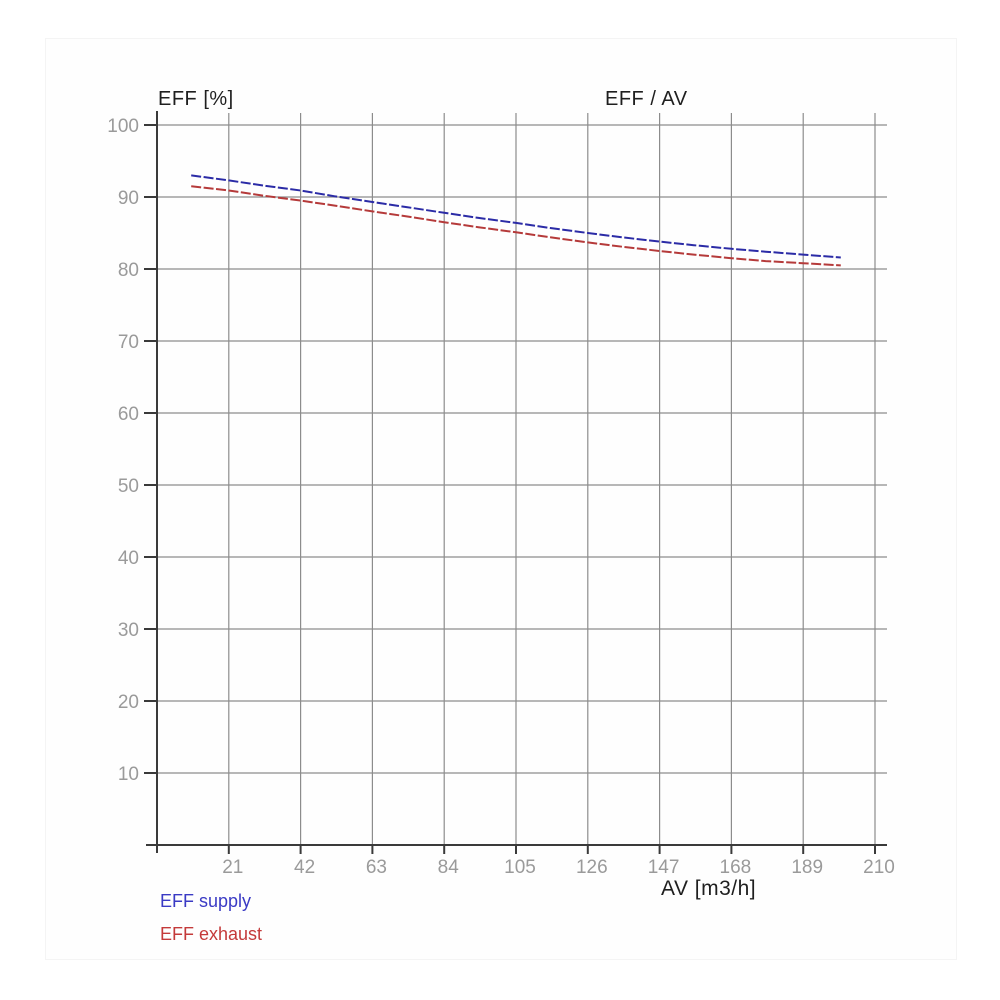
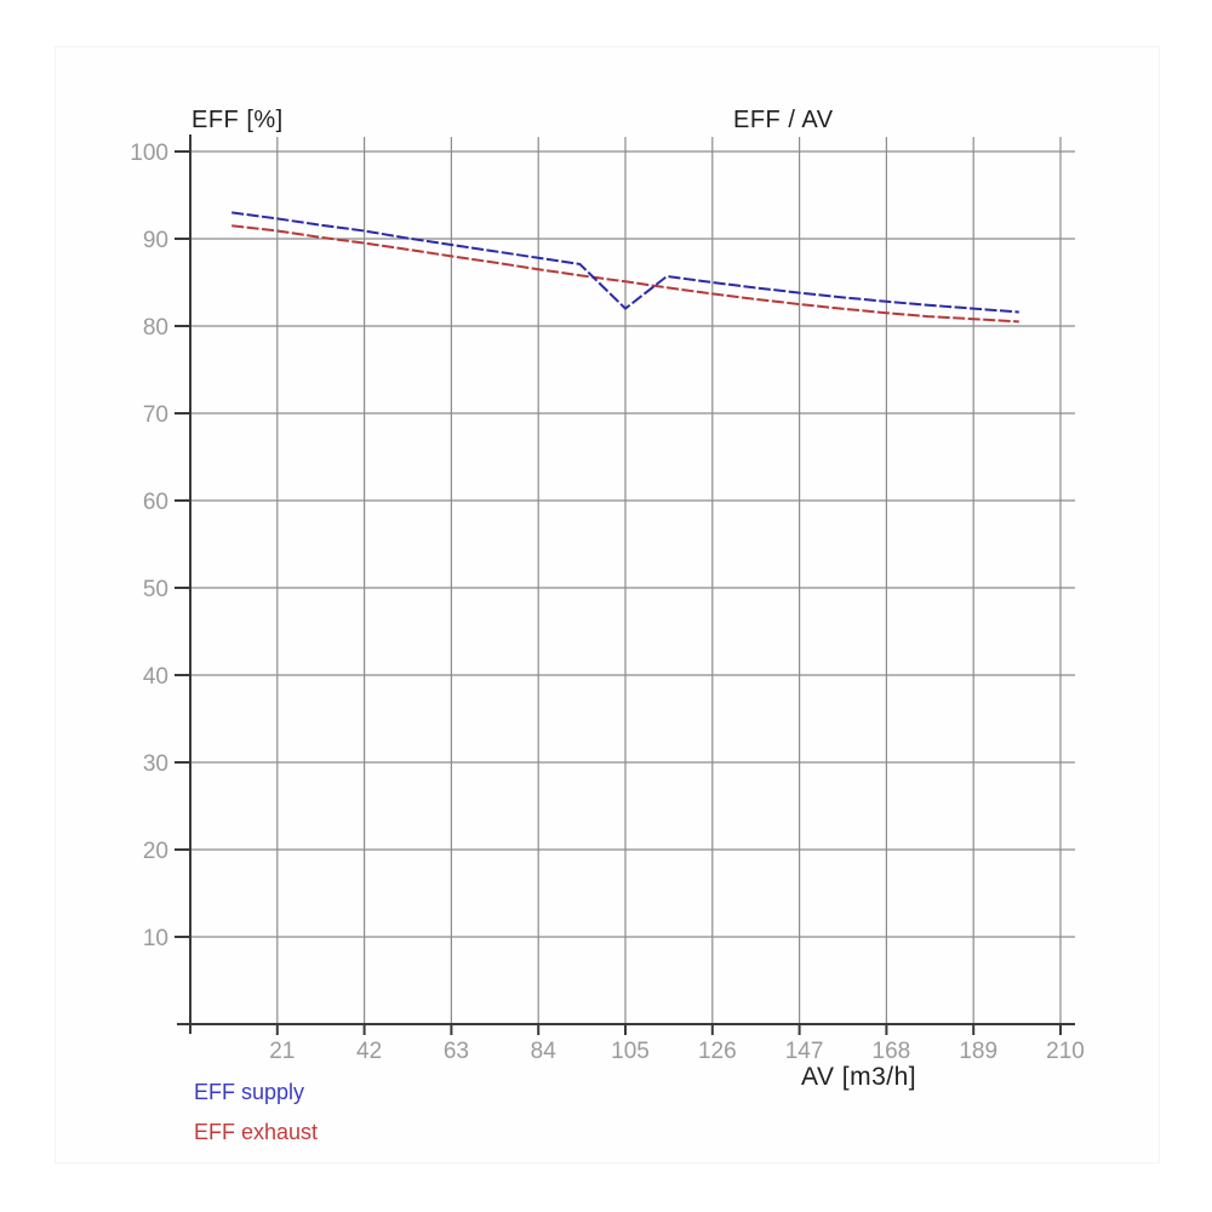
EFF supply/105: 86 -> 82
